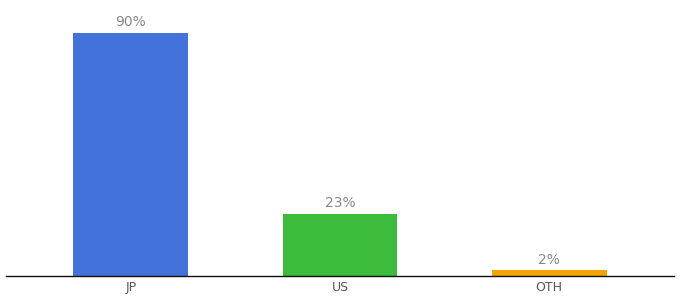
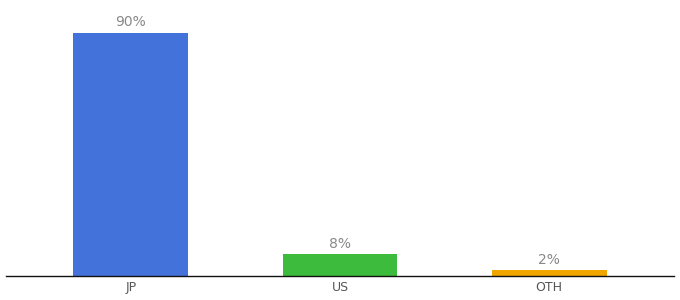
US: 23% -> 8%
